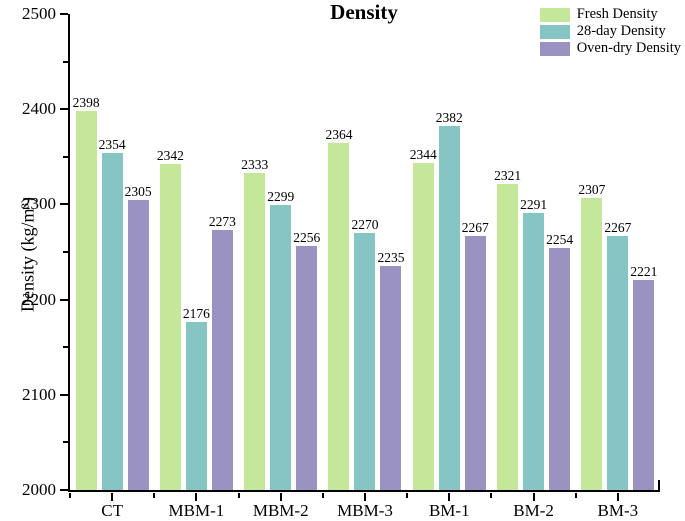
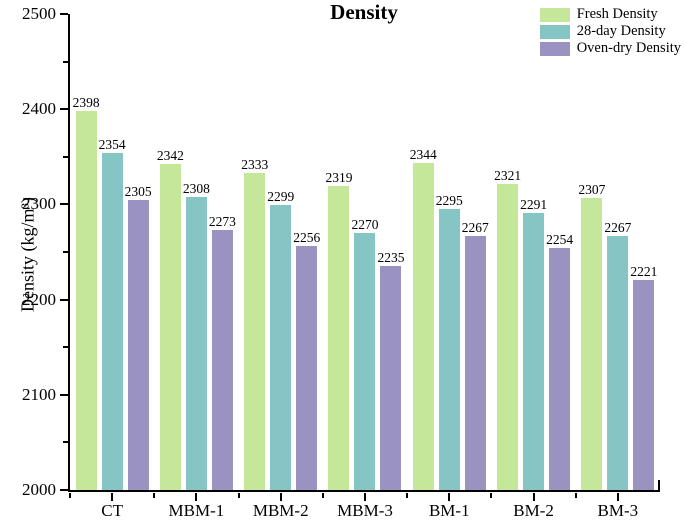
28-day Density/MBM-1: 2176 -> 2308
Fresh Density/MBM-3: 2364 -> 2319
28-day Density/BM-1: 2382 -> 2295
